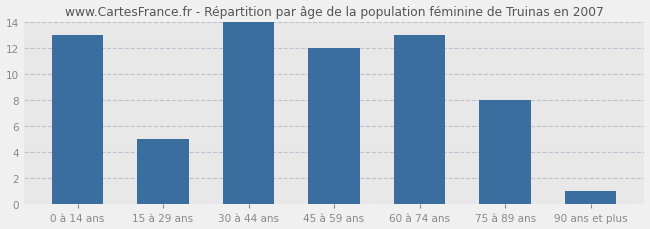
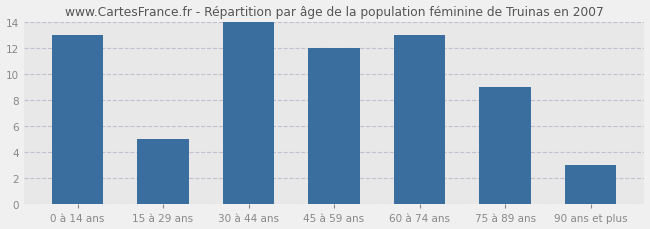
75 à 89 ans: 8 -> 9
90 ans et plus: 1 -> 3
